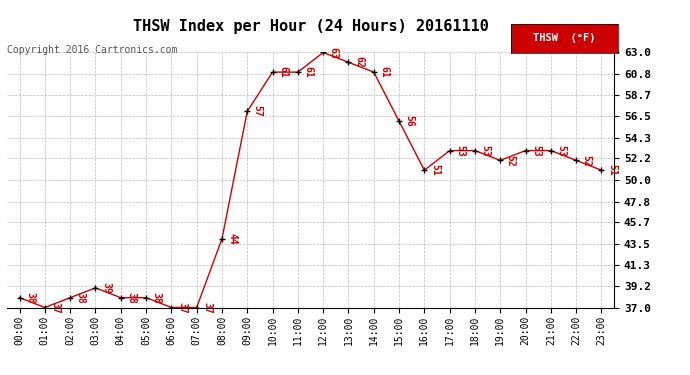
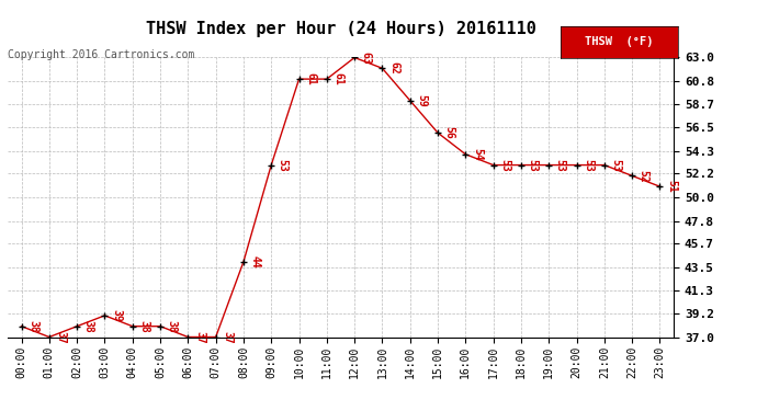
09:00: 57 -> 53
14:00: 61 -> 59
16:00: 51 -> 54
19:00: 52 -> 53
